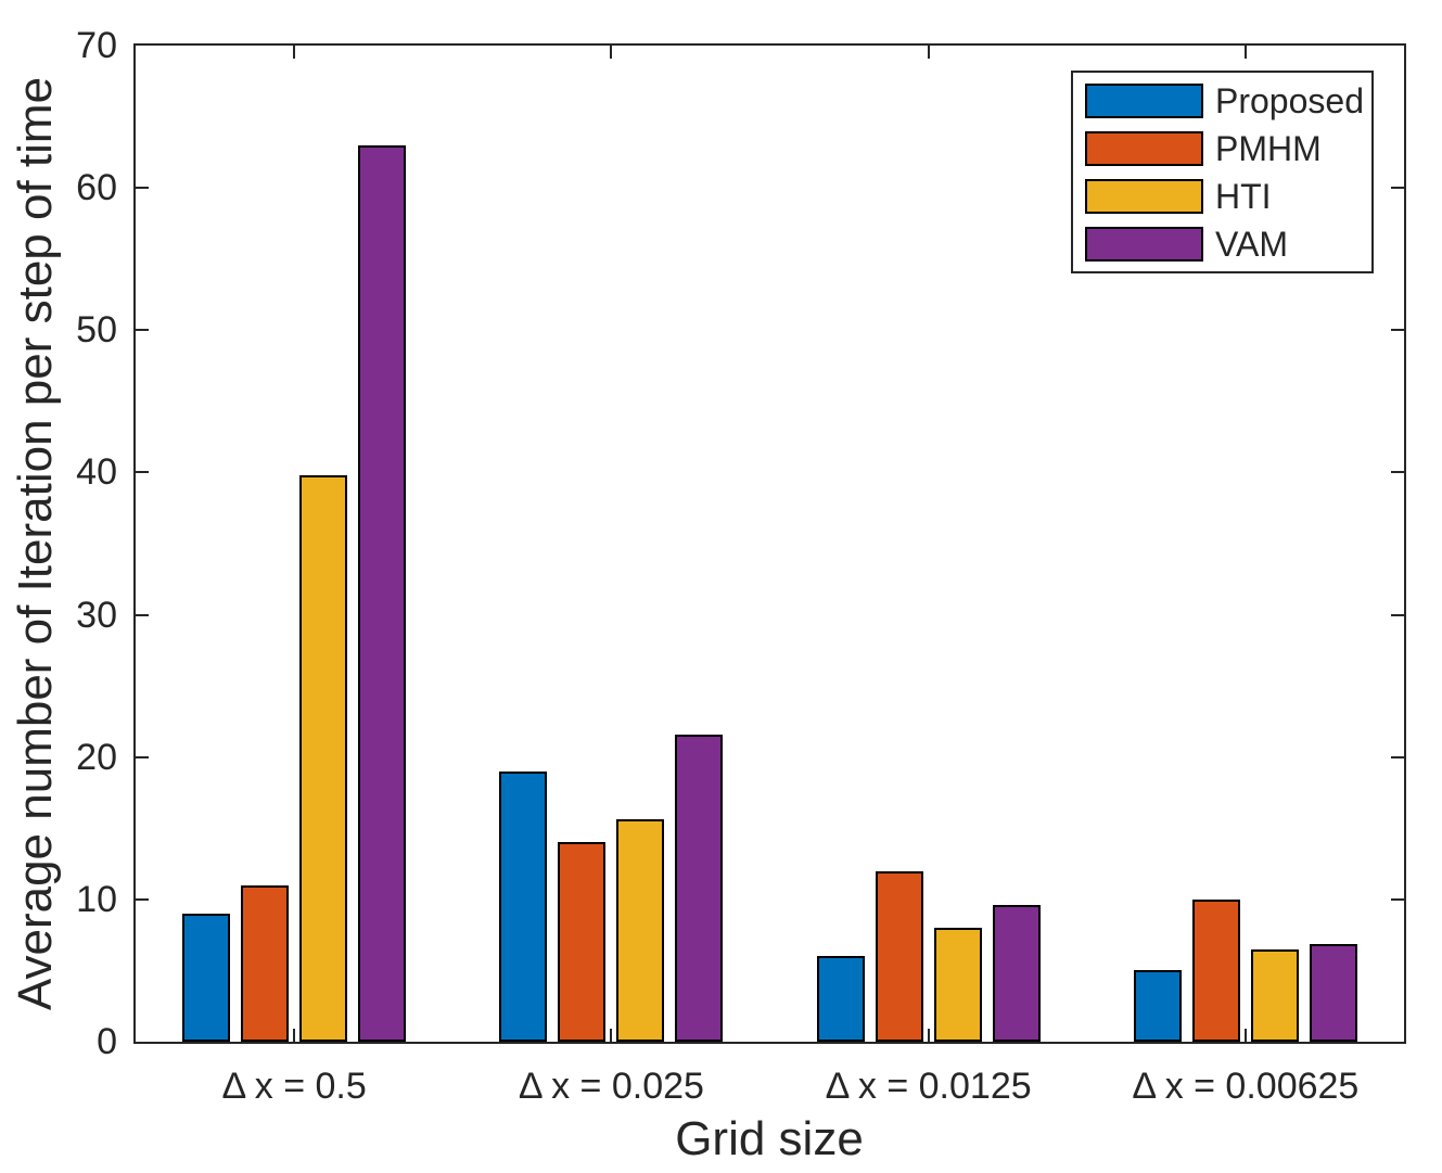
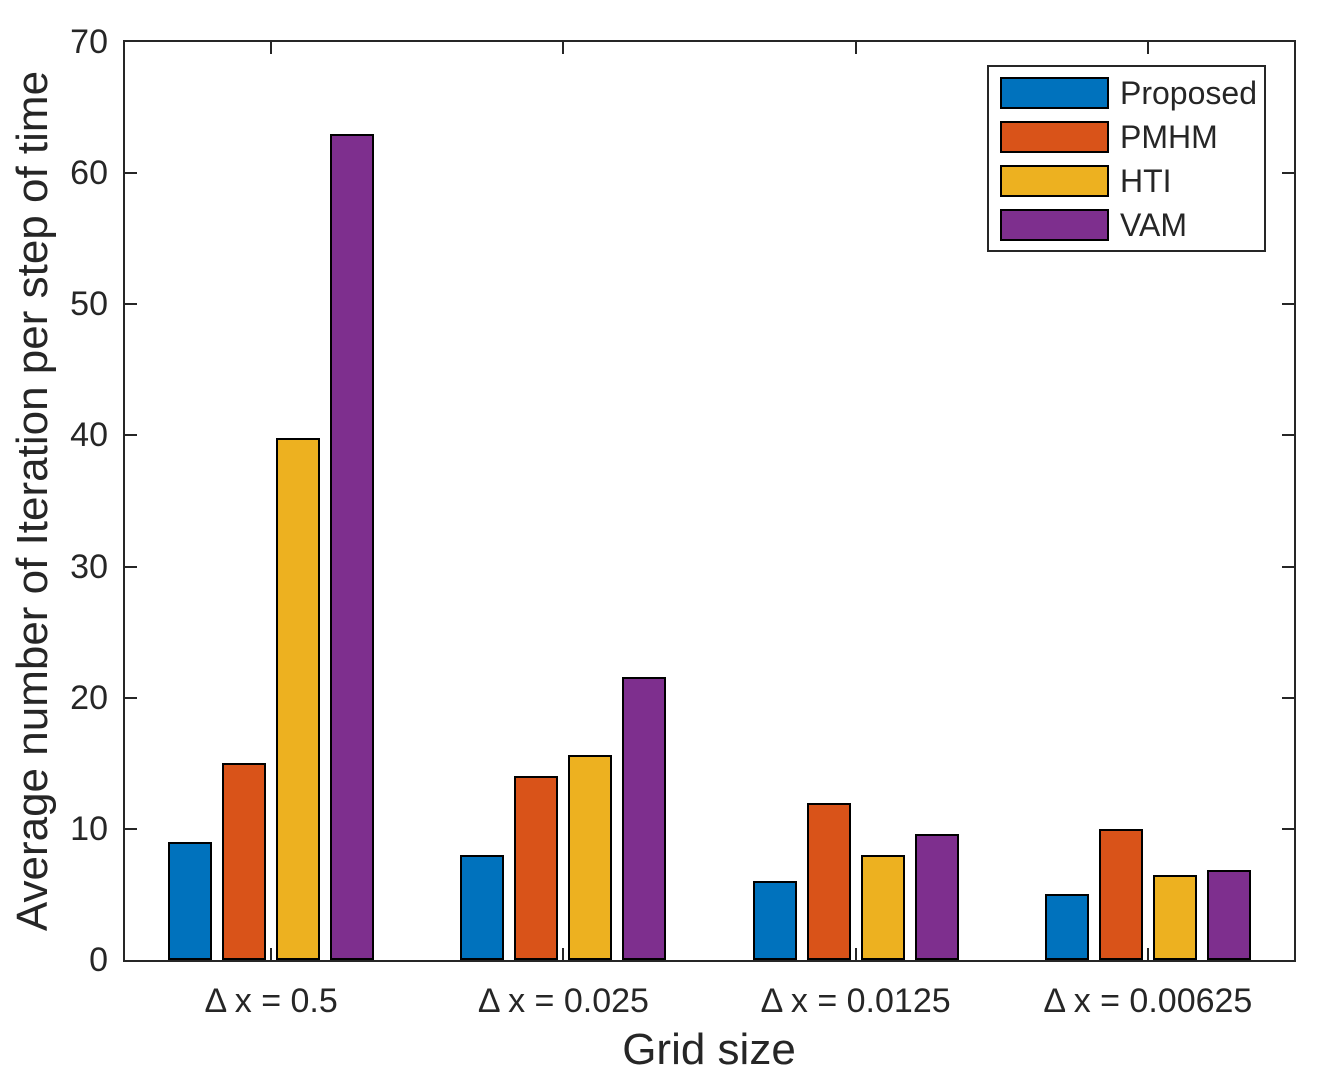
PMHM/Δ x = 0.5: 11 -> 15
Proposed/Δ x = 0.025: 19 -> 8
